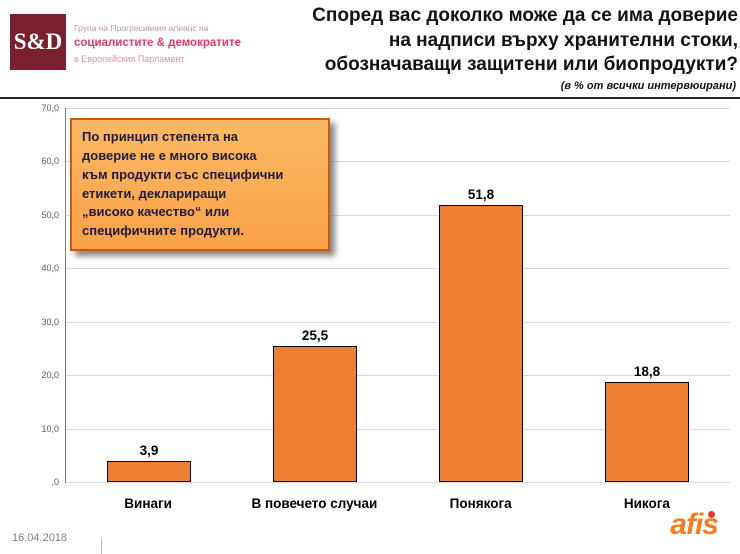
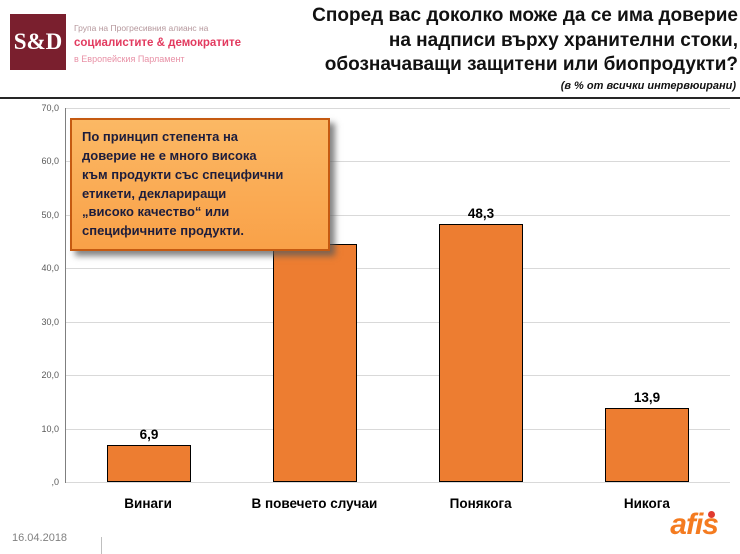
Винаги: 3,9 -> 6,9
В повечето случаи: 25,5 -> 44,5
Понякога: 51,8 -> 48,3
Никога: 18,8 -> 13,9
